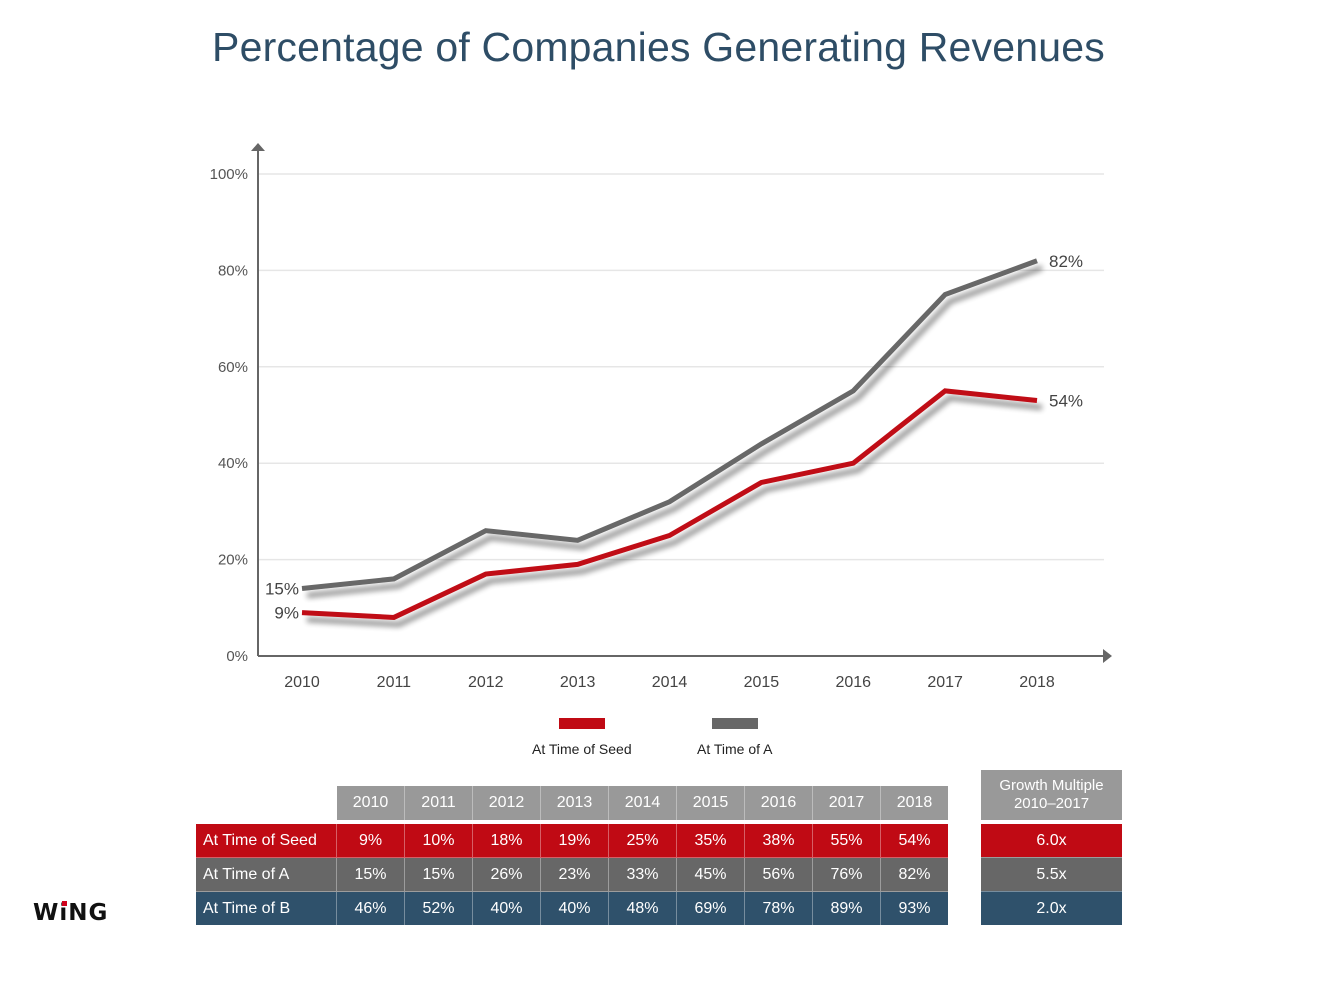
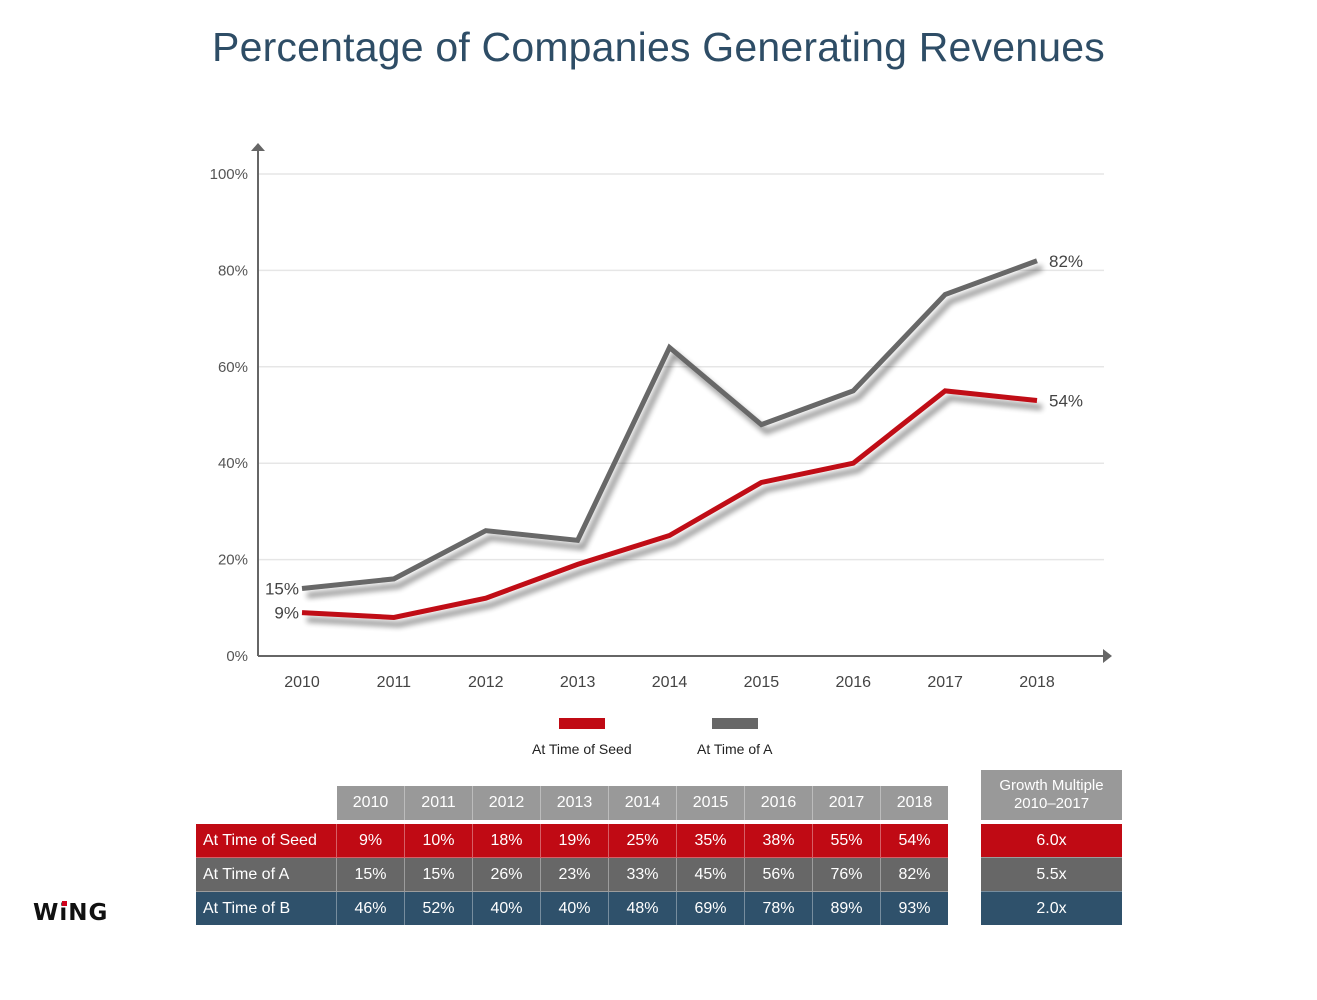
At Time of Seed/2012: 17% -> 12%
At Time of A/2014: 32% -> 64%
At Time of A/2015: 44% -> 48%
